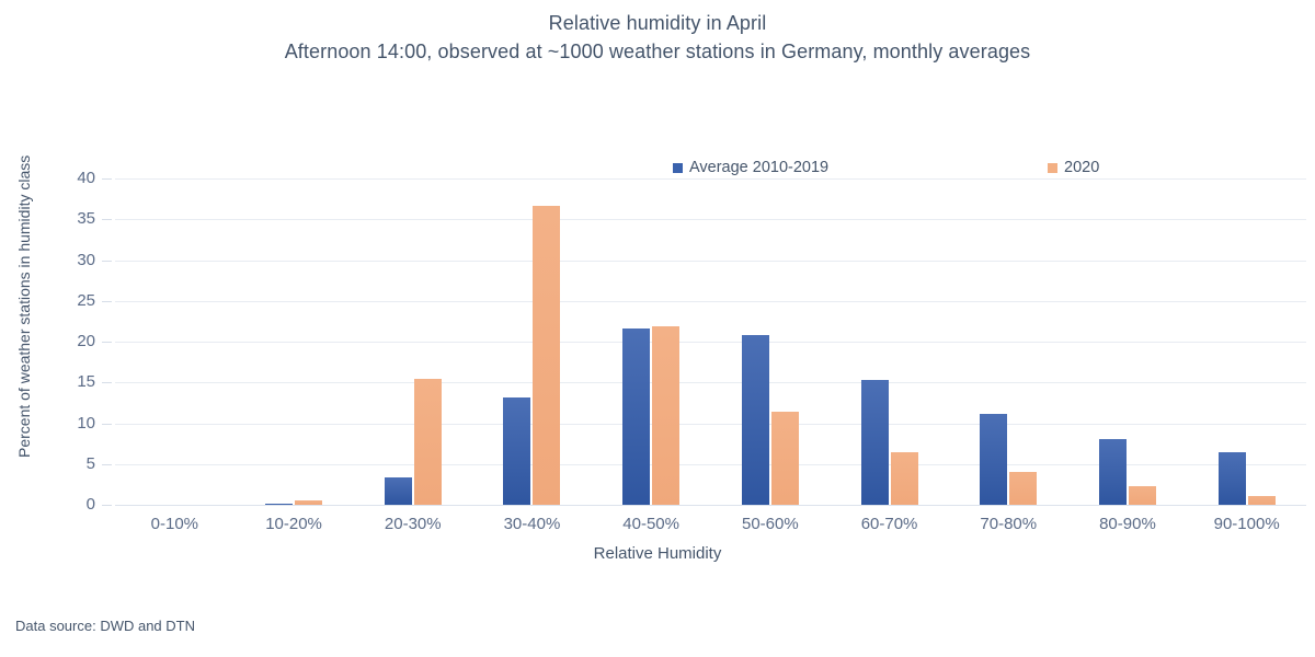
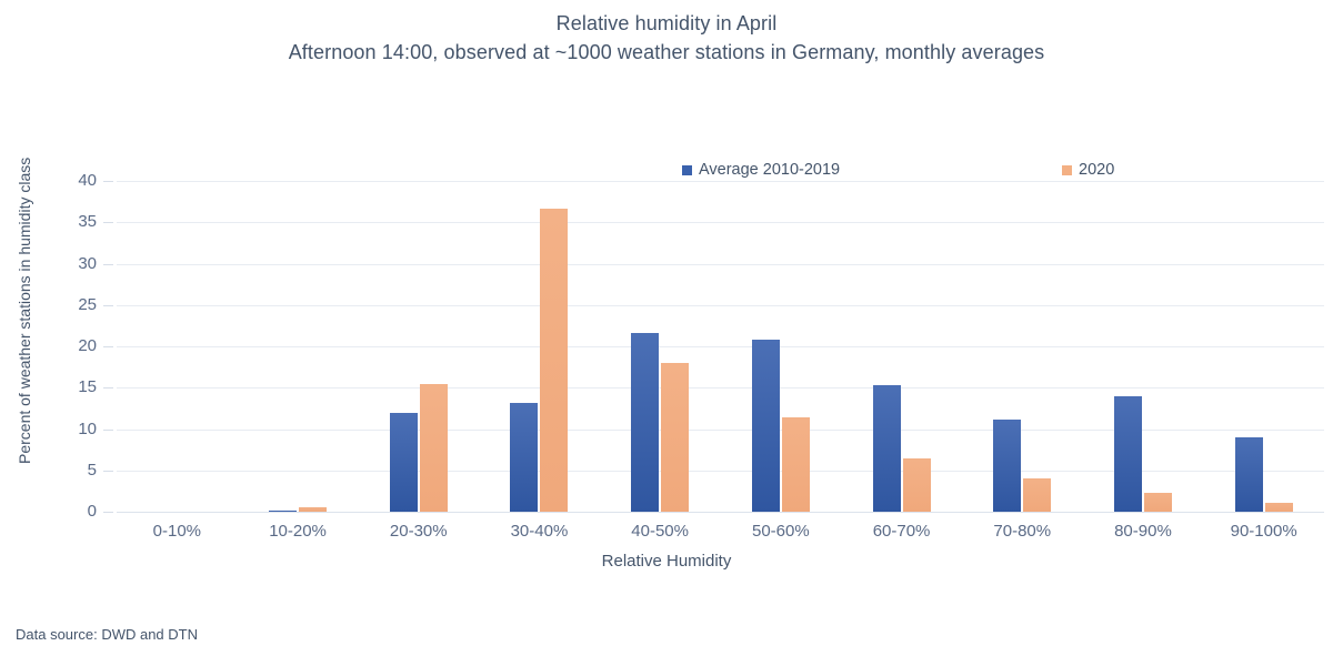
Average 2010-2019/20-30%: 3 -> 12
2020/40-50%: 22 -> 18
Average 2010-2019/80-90%: 8 -> 14
Average 2010-2019/90-100%: 6 -> 9
